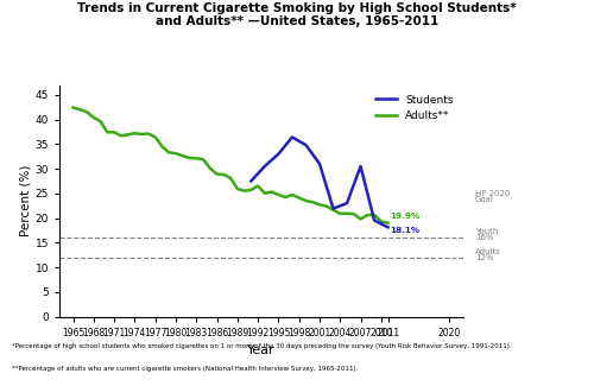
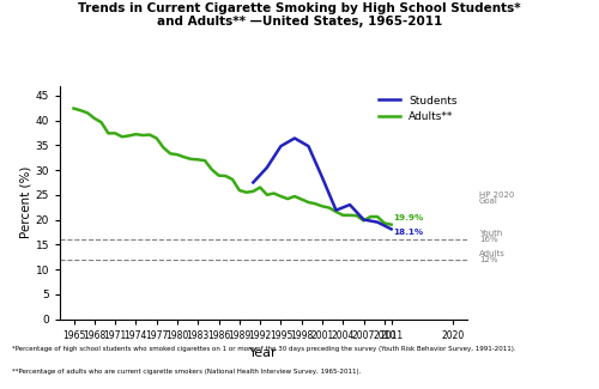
Students/1995: 33.0 -> 34.8
Students/2001: 31.0 -> 28.5
Students/2007: 30.5 -> 20.0
